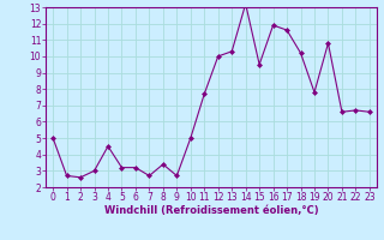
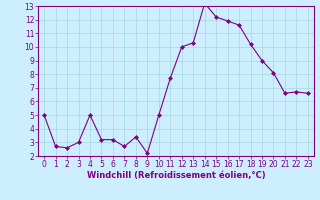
4: 4.5 -> 5.0
9: 2.7 -> 2.2
15: 9.5 -> 12.2
19: 7.8 -> 9.0
20: 10.8 -> 8.1
